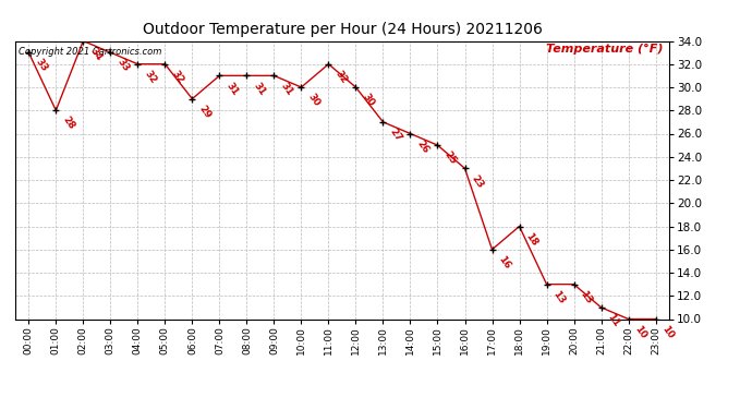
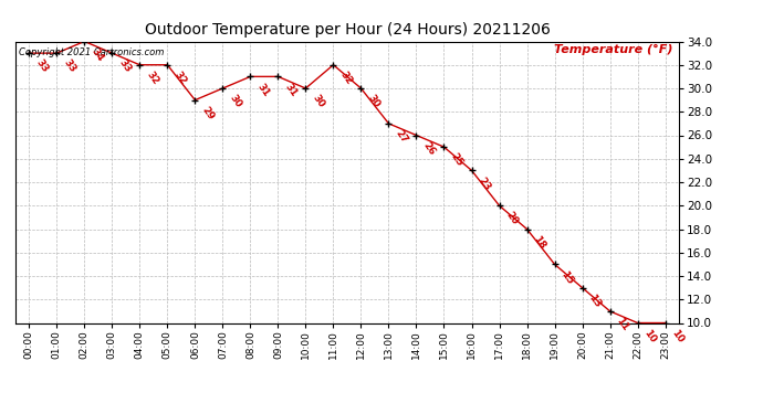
01:00: 28 -> 33
07:00: 31 -> 30
17:00: 16 -> 20
19:00: 13 -> 15
